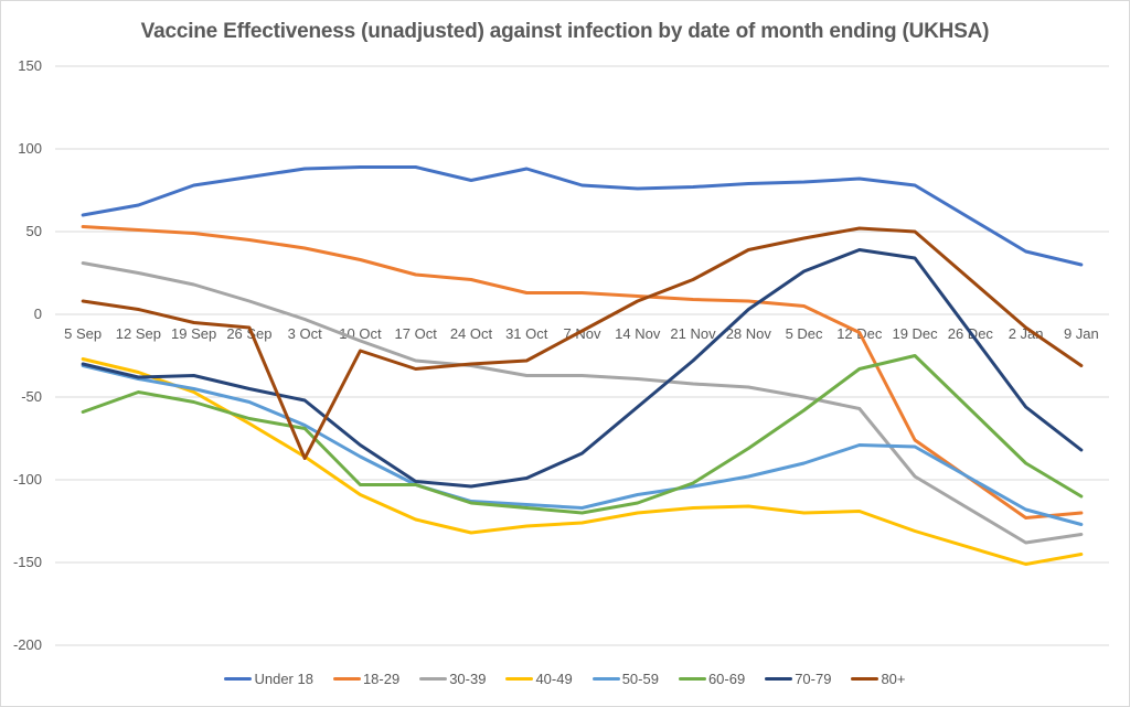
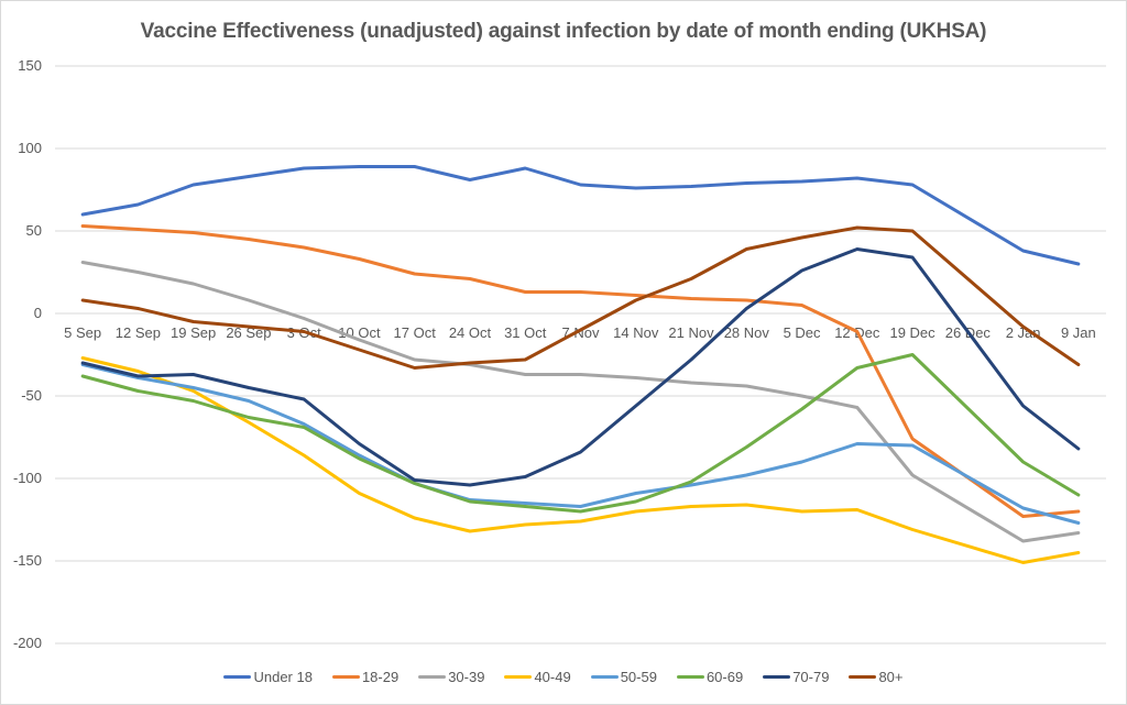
60-69/5 Sep: -59 -> -38
80+/3 Oct: -87 -> -11
60-69/10 Oct: -103 -> -88
